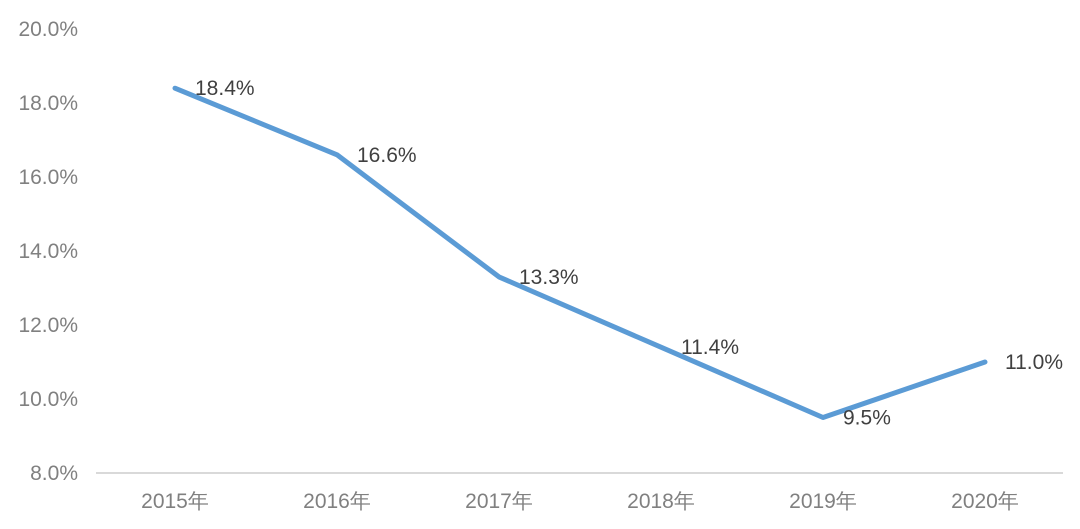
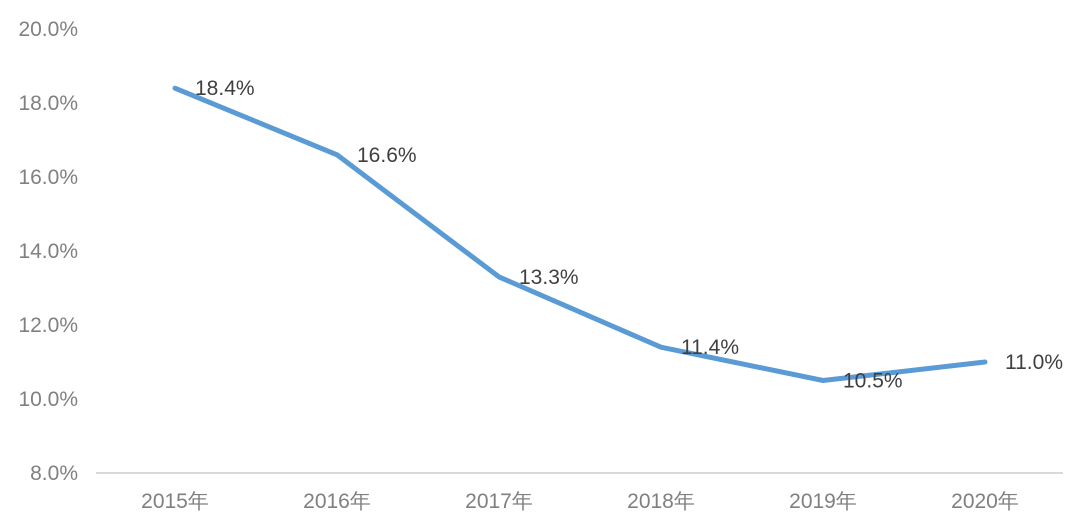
2019年: 9.5% -> 10.5%
